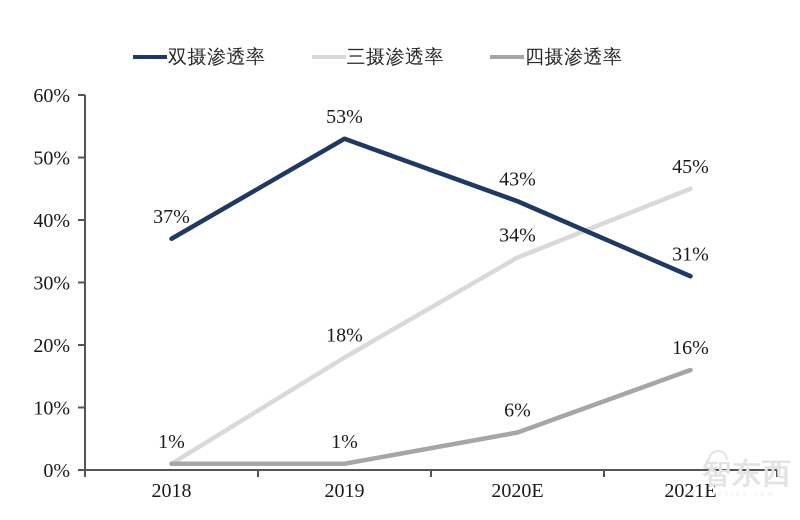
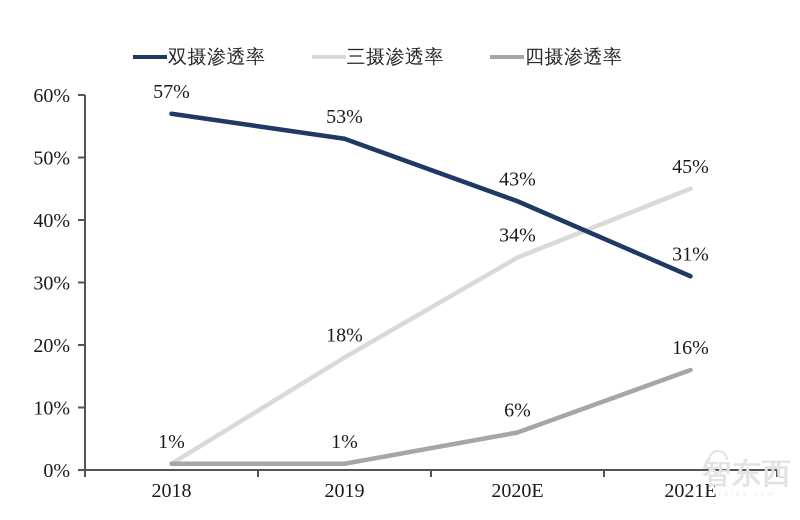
双摄渗透率/2018: 37% -> 57%
